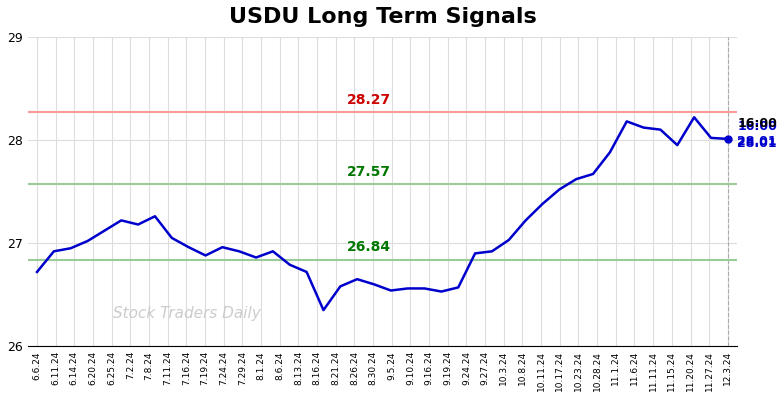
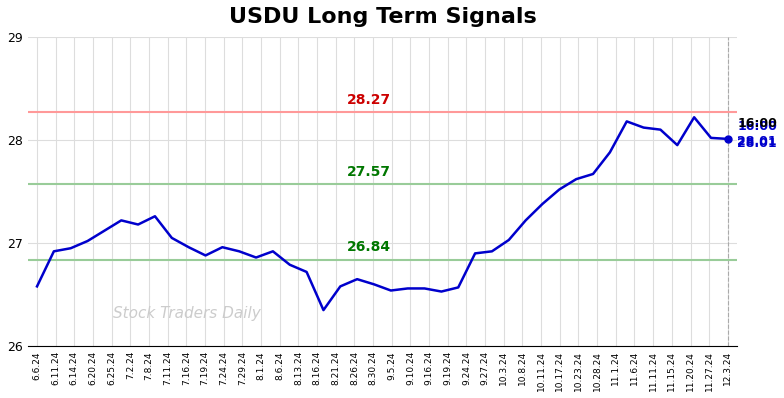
6.6.24: 26.72 -> 26.58
